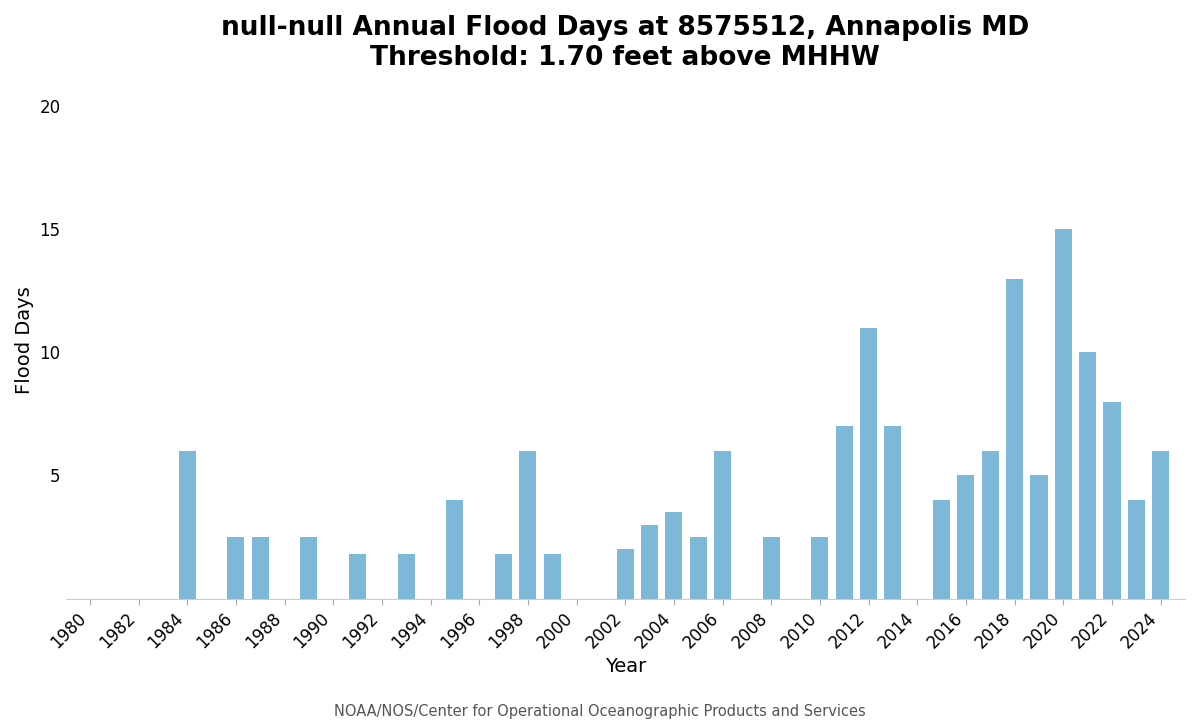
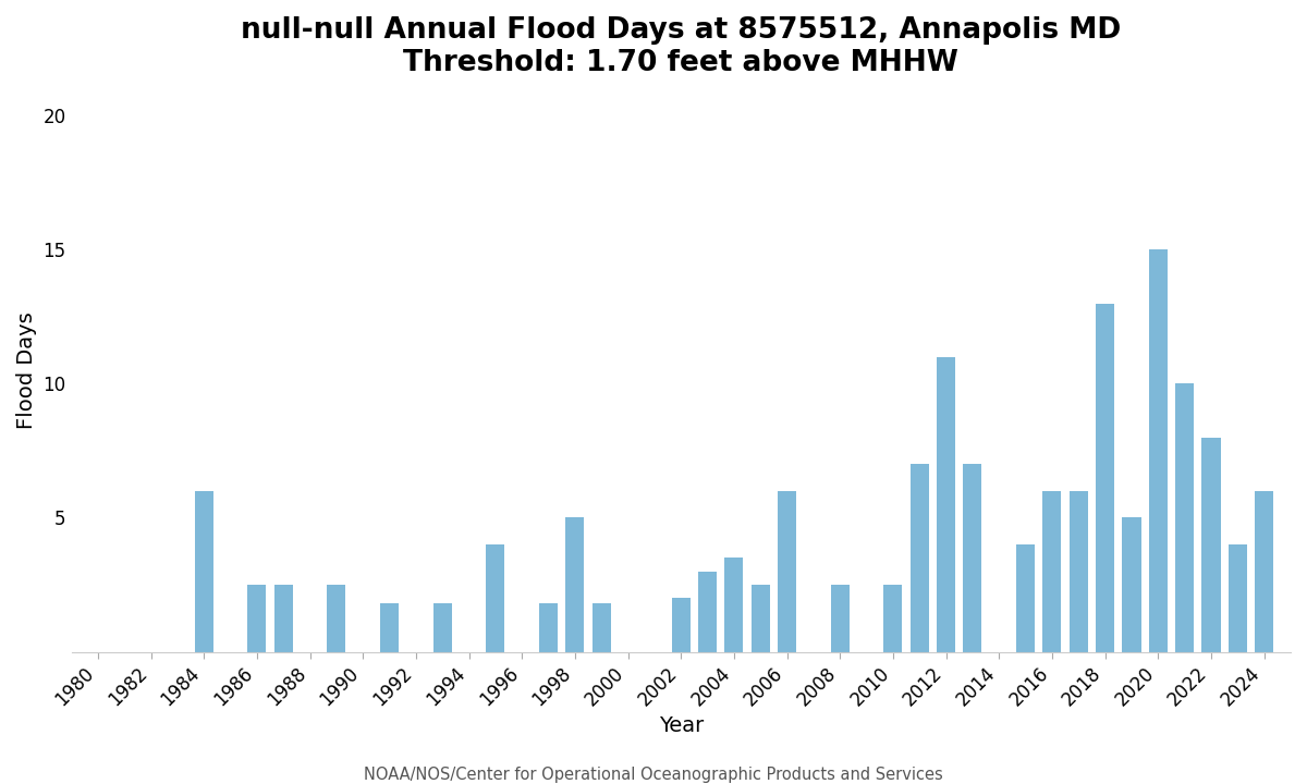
1998: 6.0 -> 5.0
2016: 5.0 -> 6.0
